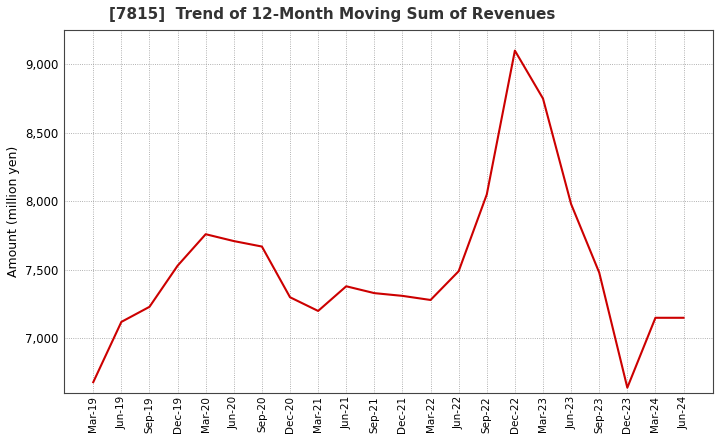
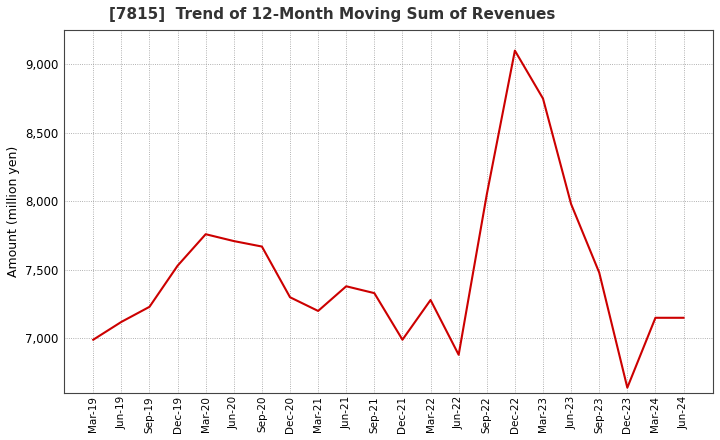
Mar-19: 6,680 -> 6,990
Dec-21: 7,310 -> 6,990
Jun-22: 7,490 -> 6,880
